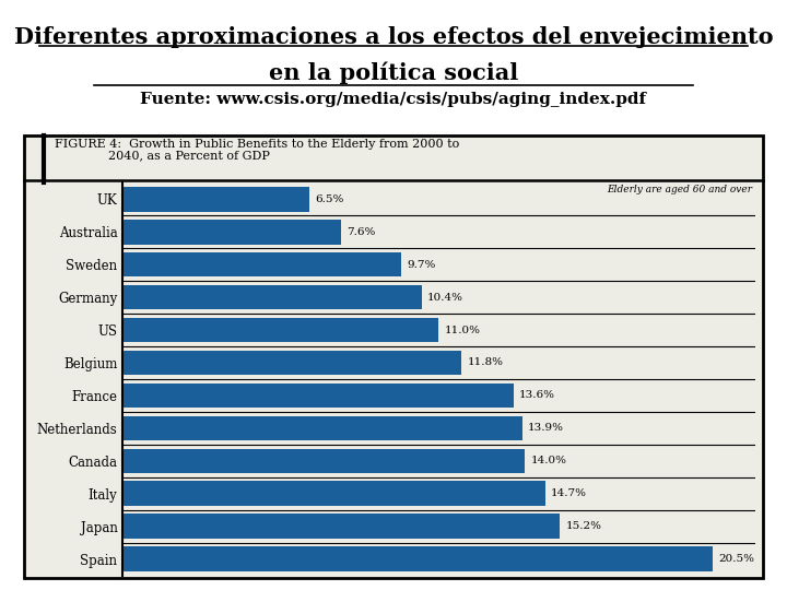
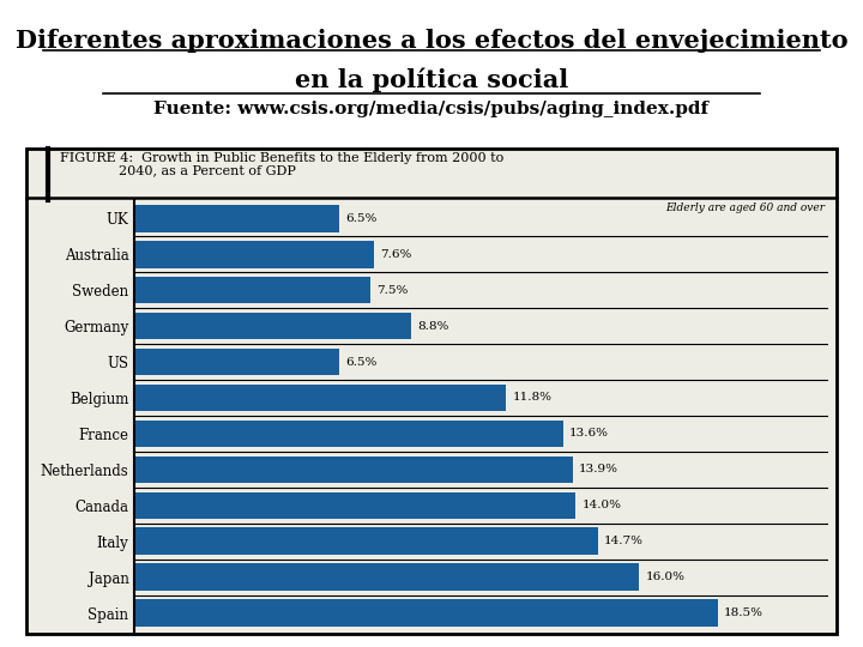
Sweden: 9.7% -> 7.5%
Germany: 10.4% -> 8.8%
US: 11.0% -> 6.5%
Japan: 15.2% -> 16.0%
Spain: 20.5% -> 18.5%
